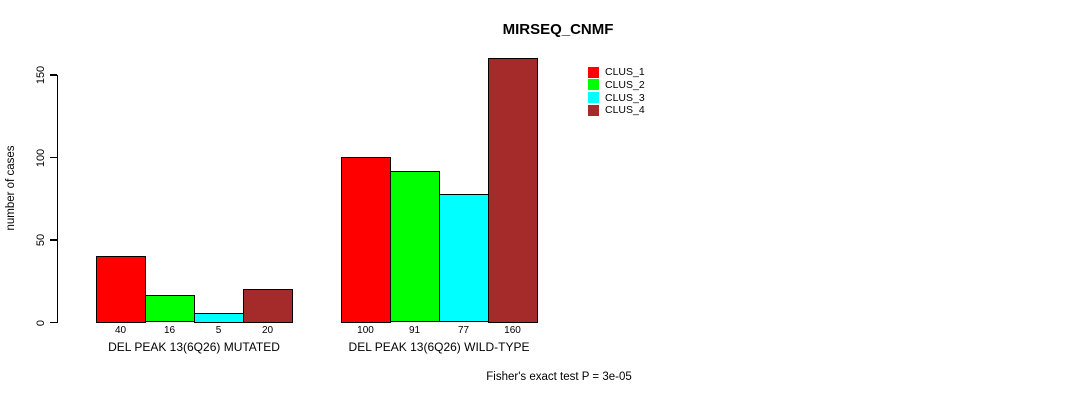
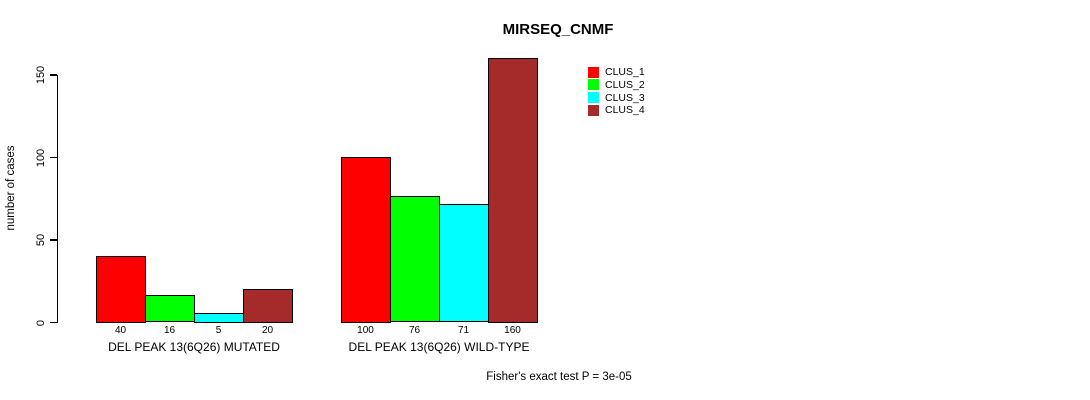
CLUS_2/DEL PEAK 13(6Q26) WILD-TYPE: 91 -> 76
CLUS_3/DEL PEAK 13(6Q26) WILD-TYPE: 77 -> 71
